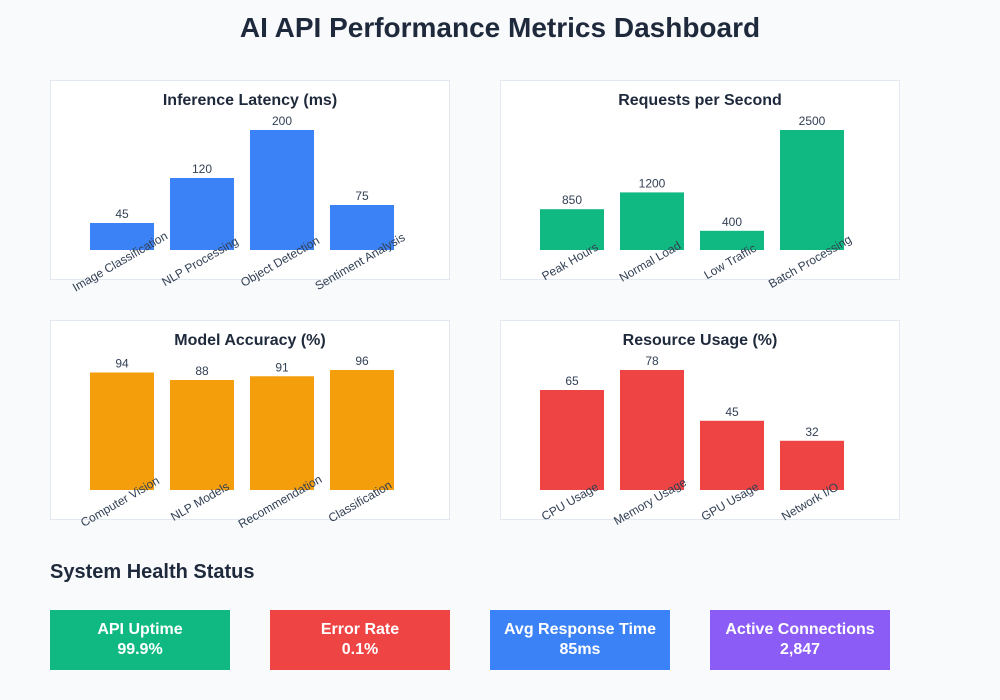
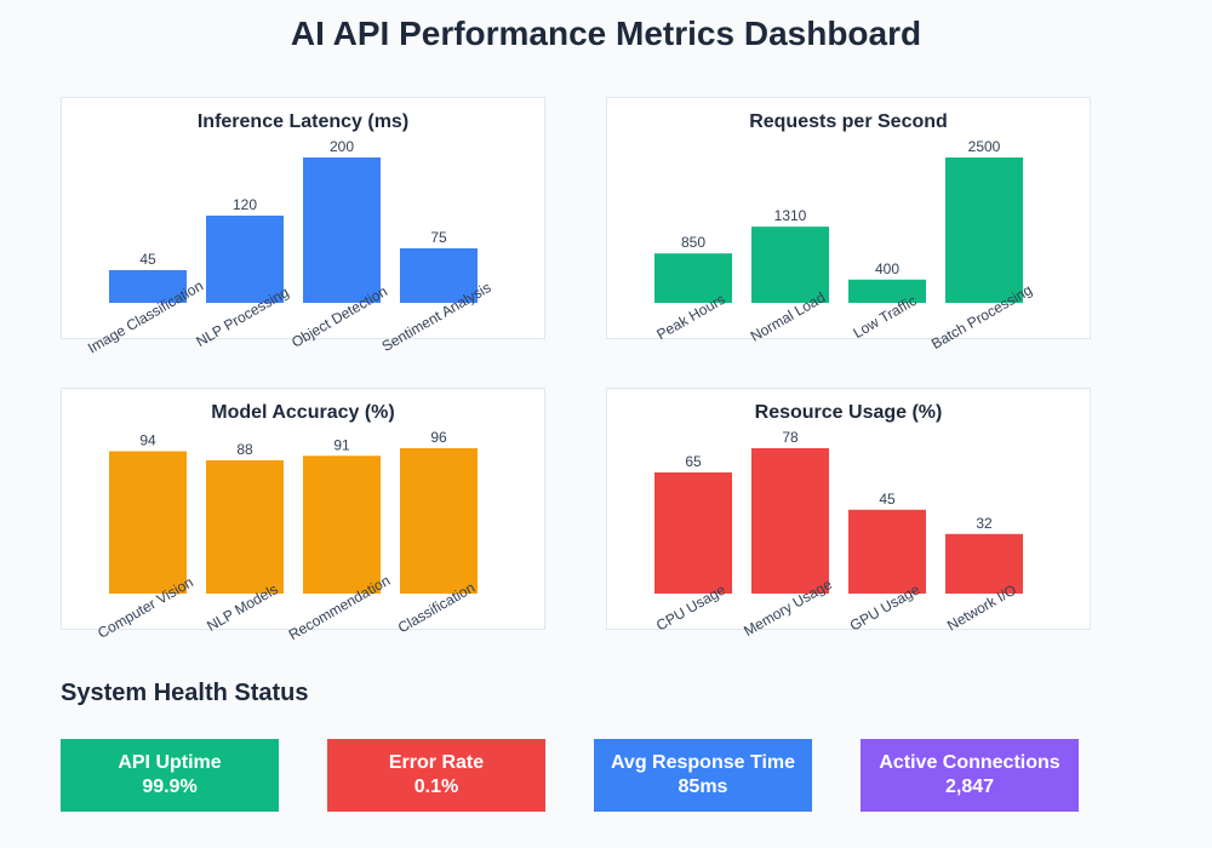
Requests per Second/Normal Load: 1200 -> 1310
